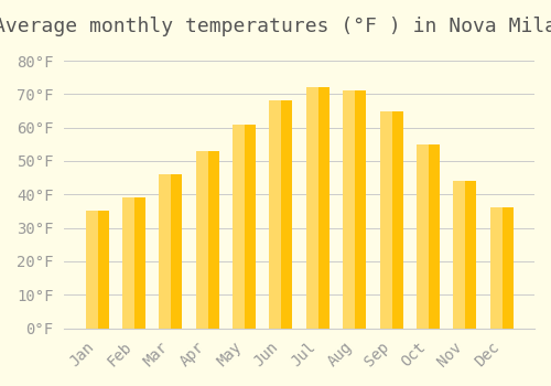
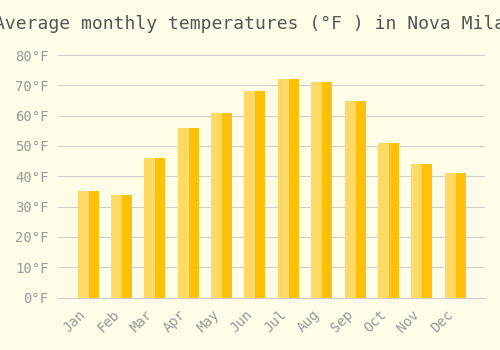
Feb: 39°F -> 34°F
Apr: 53°F -> 56°F
Oct: 55°F -> 51°F
Dec: 36°F -> 41°F
